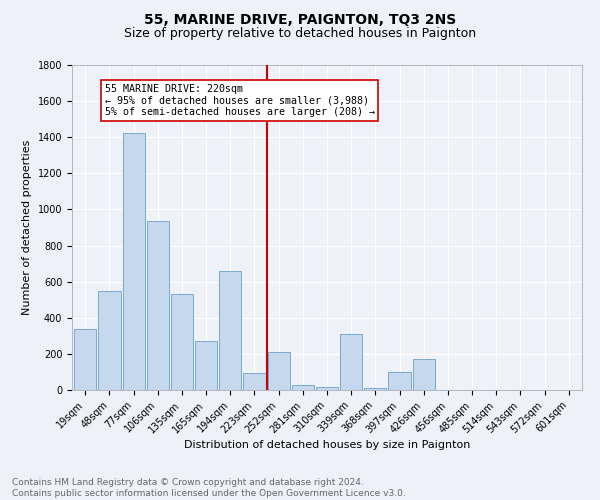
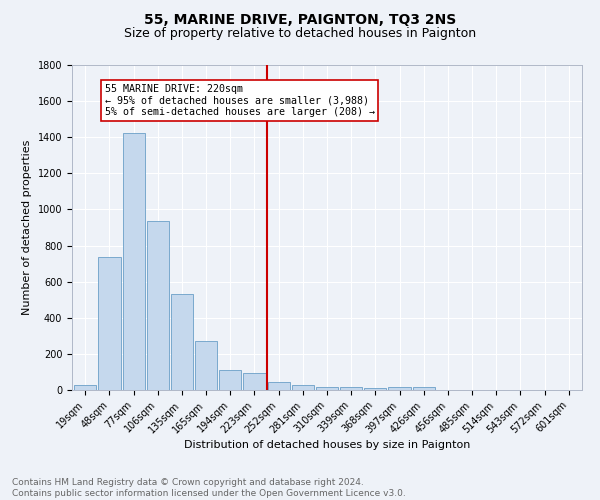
19sqm: 340 -> 20
48sqm: 550 -> 740
194sqm: 660 -> 110
252sqm: 210 -> 40
339sqm: 310 -> 20
397sqm: 100 -> 20
426sqm: 170 -> 20
